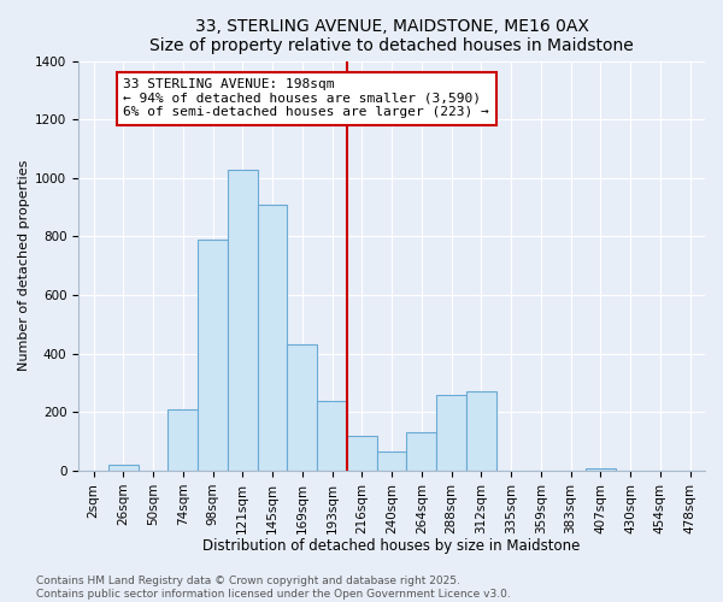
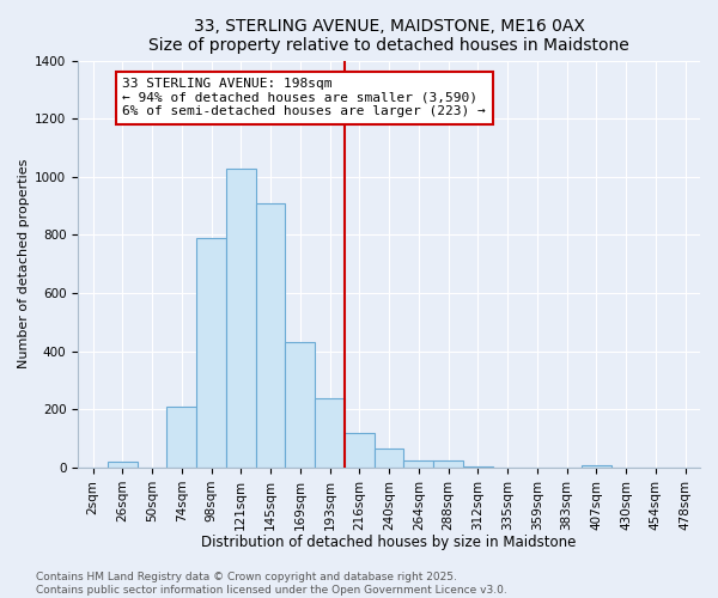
264sqm: 130 -> 25
288sqm: 260 -> 25
312sqm: 270 -> 5
